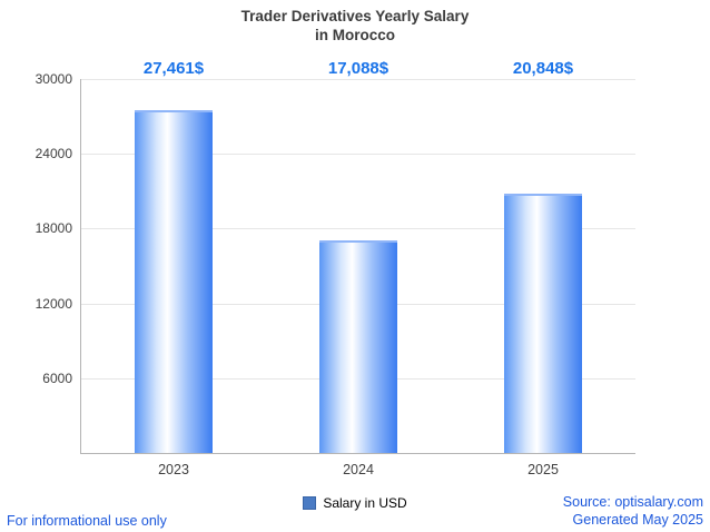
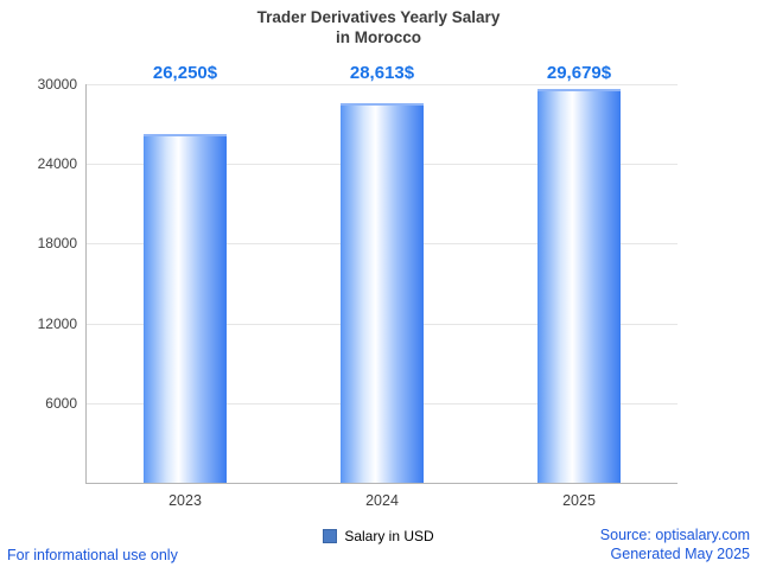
2023: 27,461 -> 26,250
2024: 17,088 -> 28,613
2025: 20,848 -> 29,679
